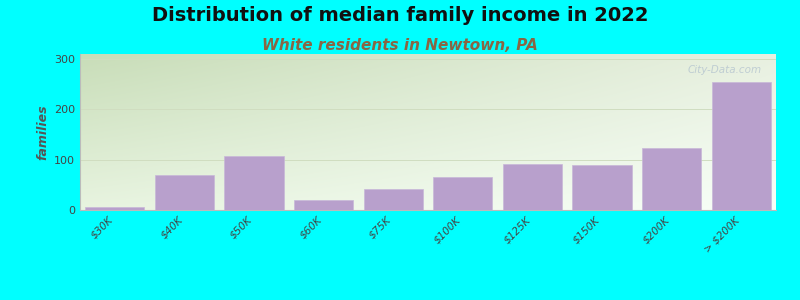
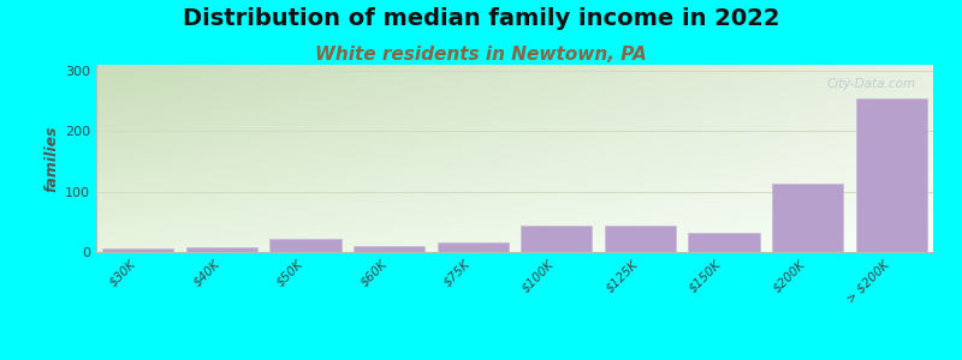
$40K: 70 -> 8
$50K: 108 -> 22
$60K: 20 -> 10
$75K: 42 -> 16
$100K: 66 -> 44
$125K: 92 -> 44
$150K: 90 -> 32
$200K: 124 -> 113
